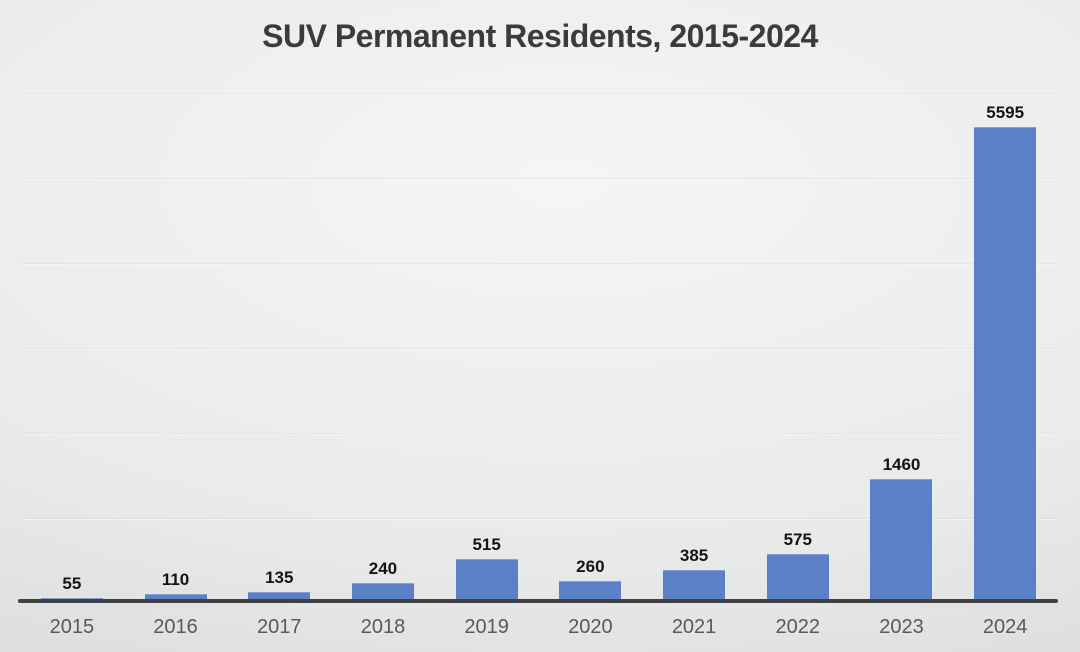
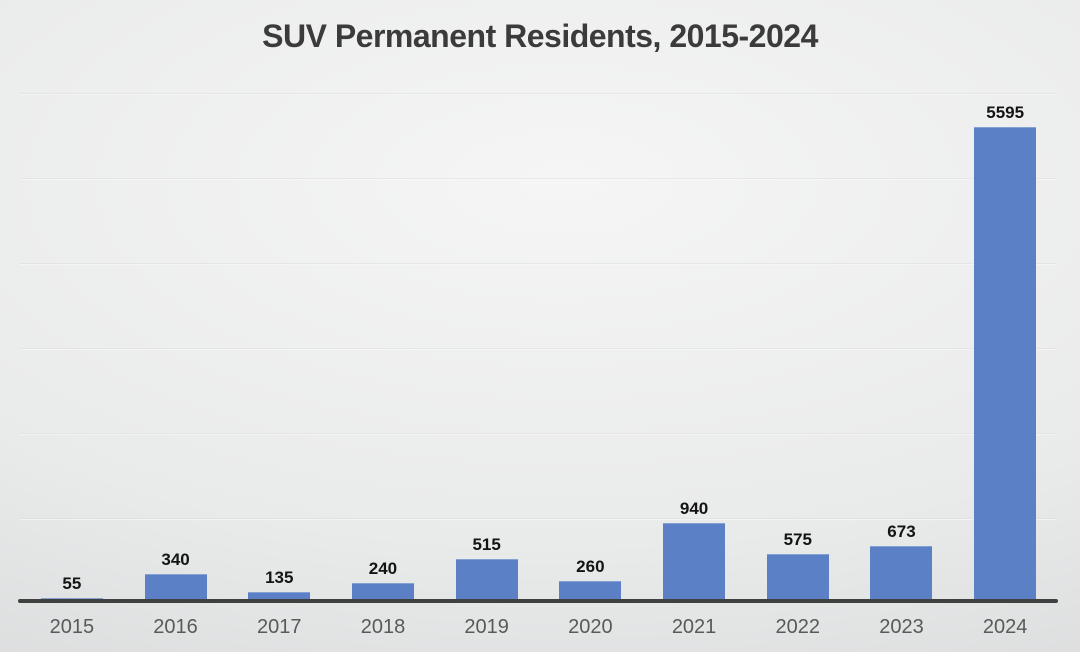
2016: 110 -> 340
2021: 385 -> 940
2023: 1460 -> 673
